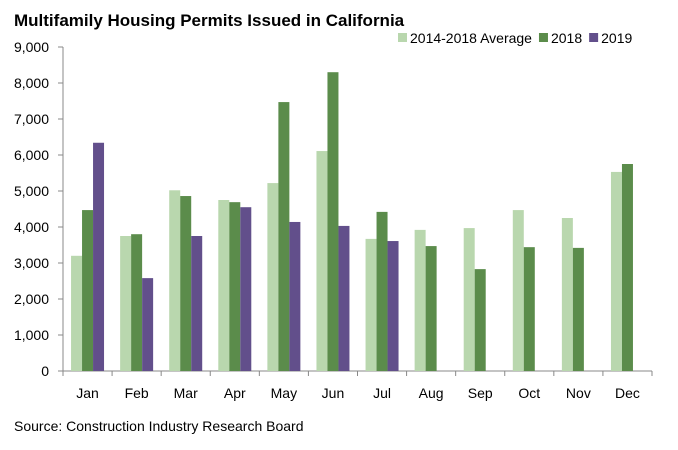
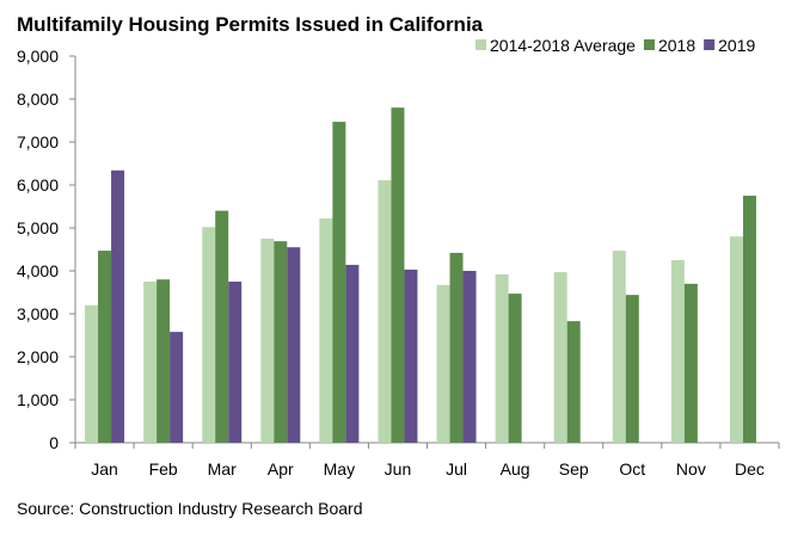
2018/Mar: 4900 -> 5400
2018/Jun: 8300 -> 7800
2019/Jul: 3600 -> 4000
2018/Nov: 3400 -> 3700
2014-2018 Average/Dec: 5500 -> 4800
